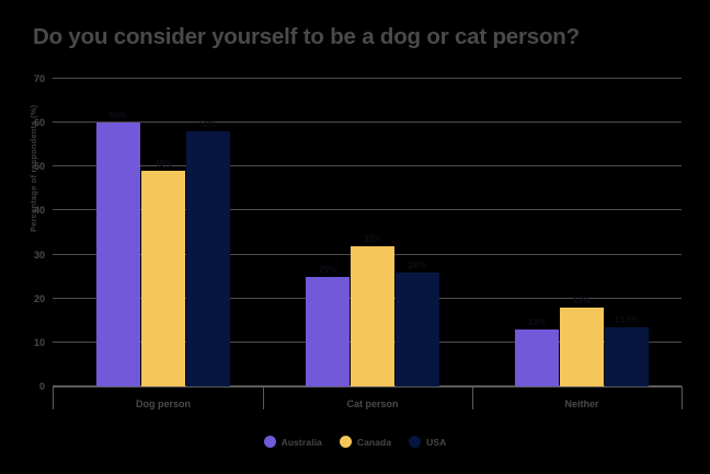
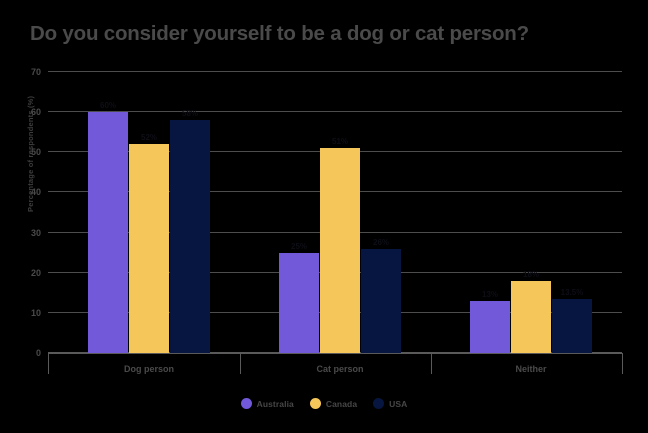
Canada/Dog person: 49% -> 52%
Canada/Cat person: 32% -> 51%
